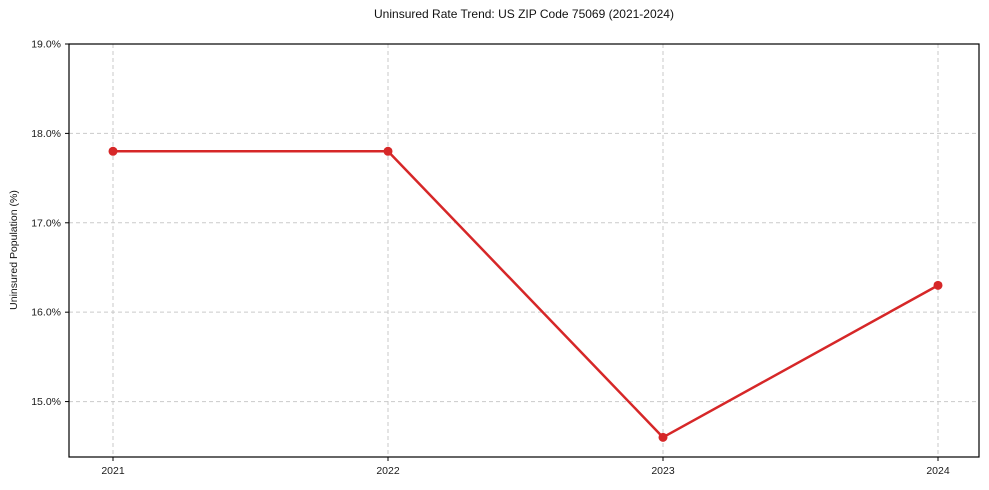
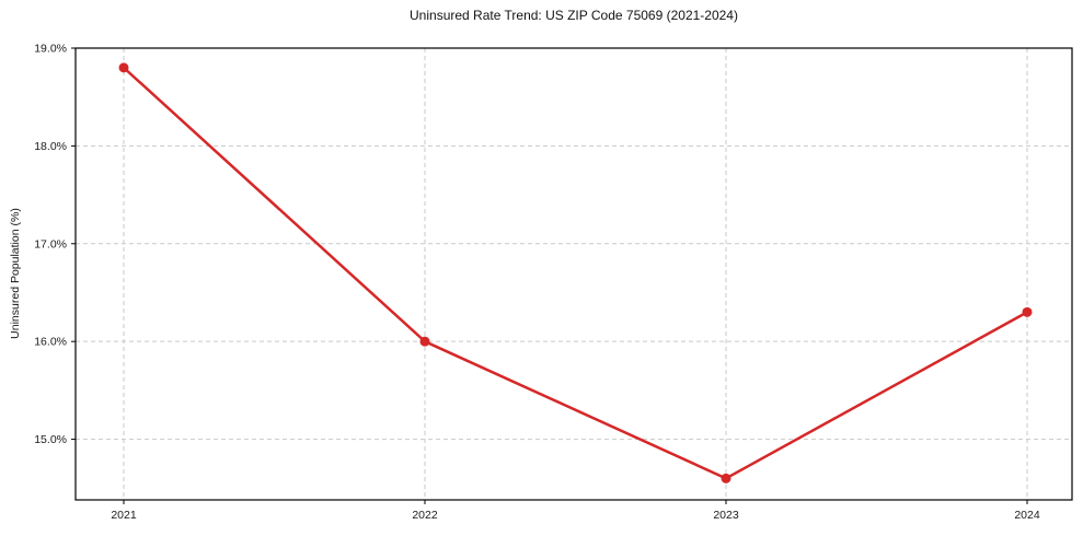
2021: 17.8% -> 18.8%
2022: 17.8% -> 16.0%
